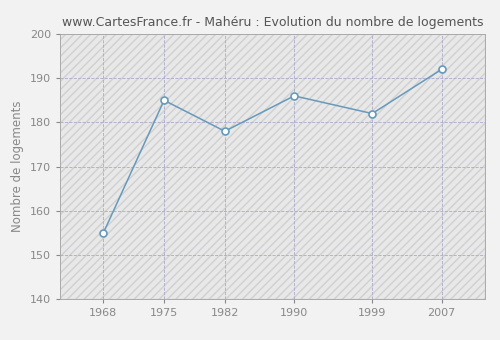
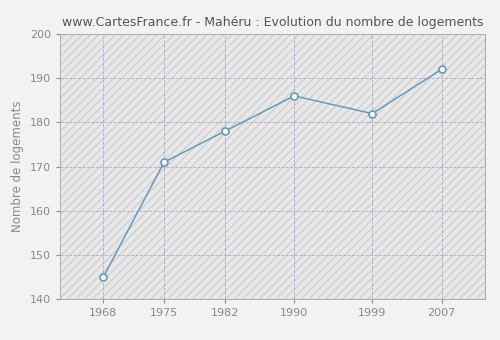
1968: 155 -> 145
1975: 185 -> 171
